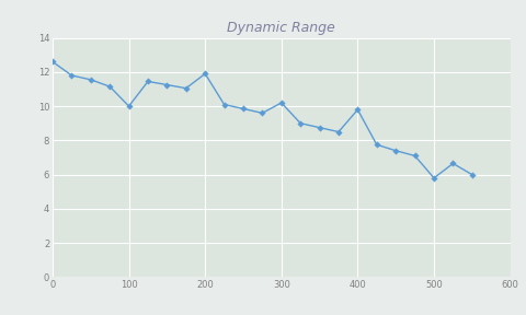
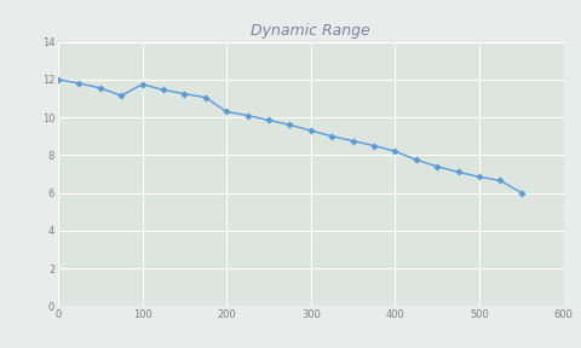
0: 12.6 -> 12.0
100: 10.0 -> 11.8
200: 11.9 -> 10.3
300: 10.2 -> 9.3
400: 9.8 -> 8.2
500: 5.8 -> 6.8
